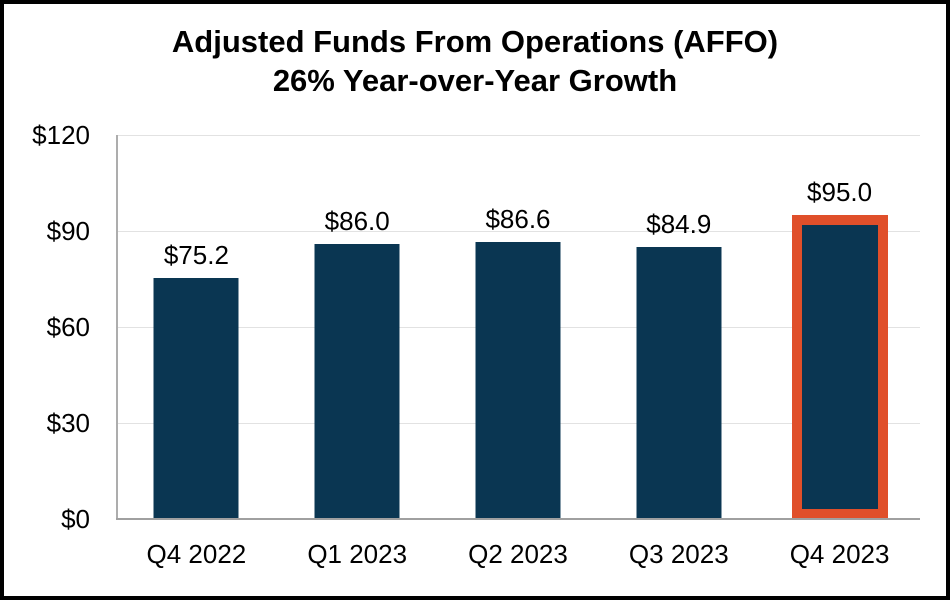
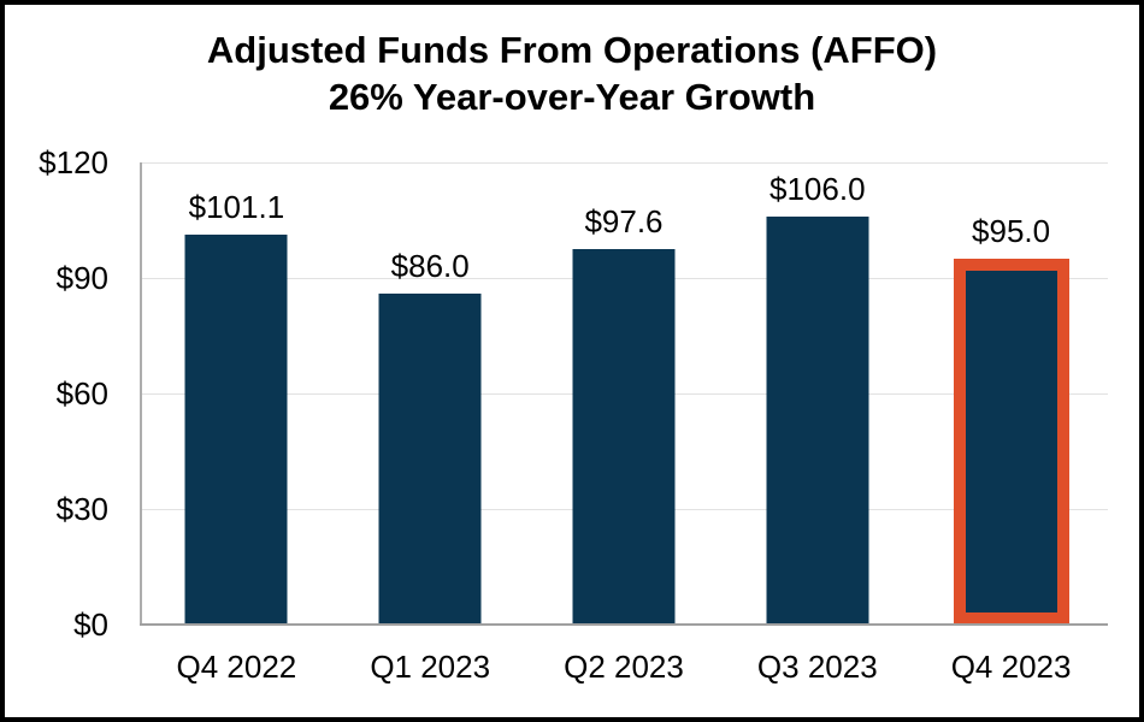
Q4 2022: $75.2 -> $101.1
Q2 2023: $86.6 -> $97.6
Q3 2023: $84.9 -> $106.0
